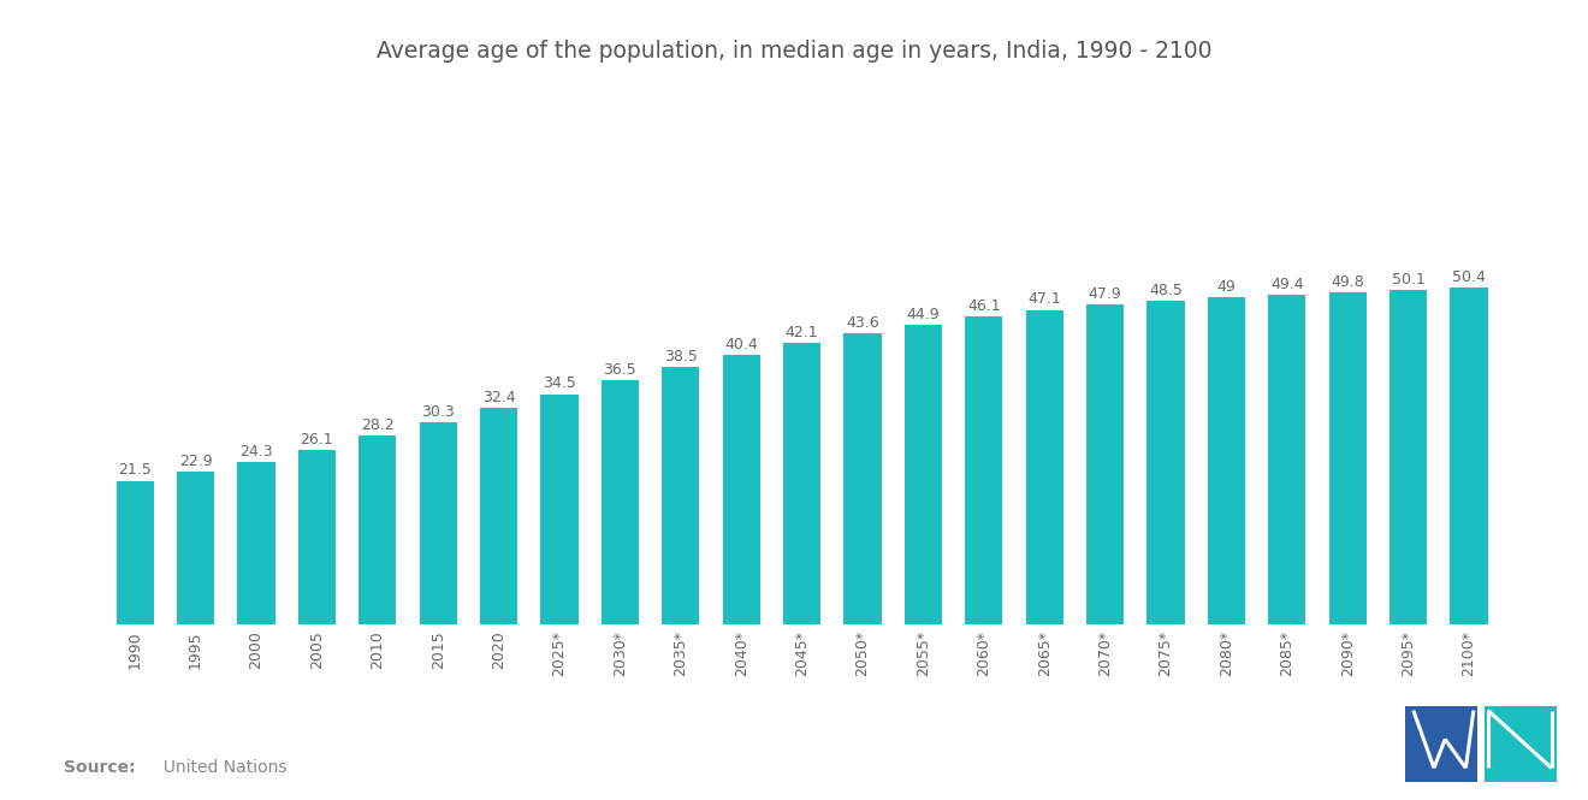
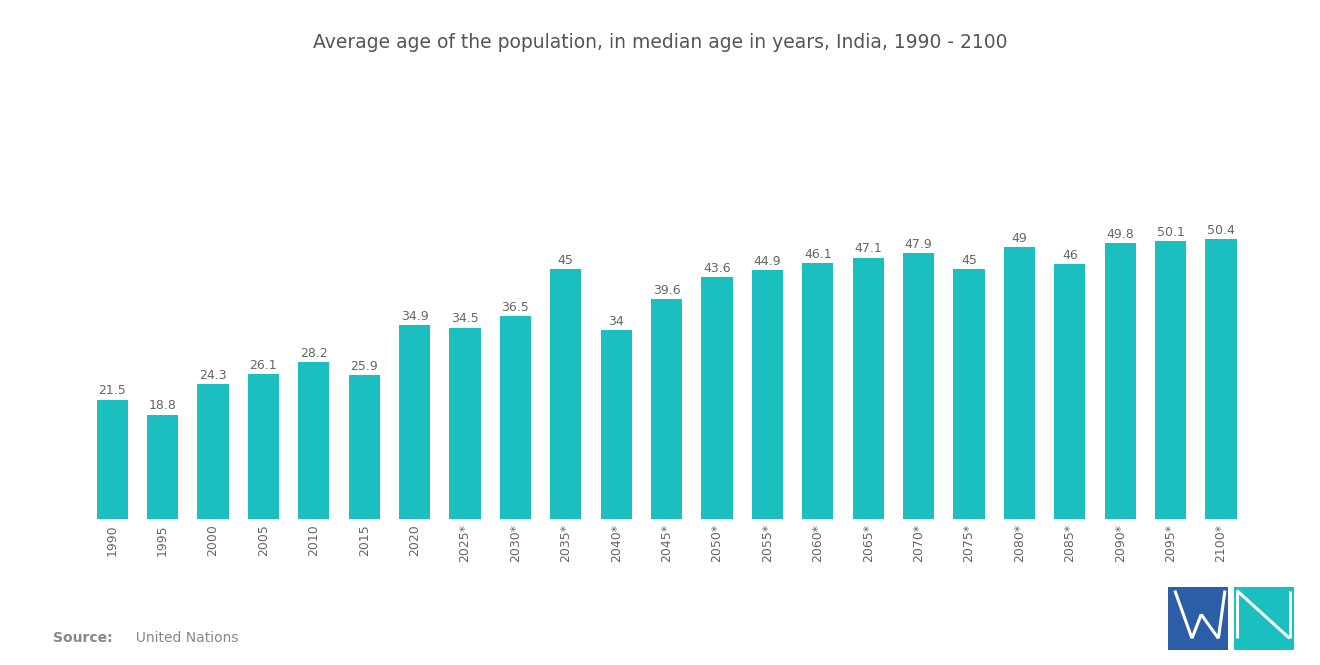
1995: 22.9 -> 18.8
2015: 30.3 -> 25.9
2020: 32.4 -> 34.9
2035*: 38.5 -> 45
2040*: 40.4 -> 34
2045*: 42.1 -> 39.6
2075*: 48.5 -> 45
2085*: 49.4 -> 46
